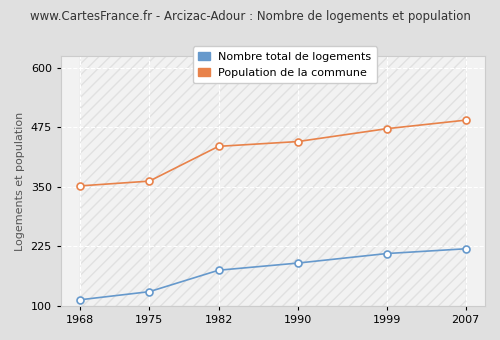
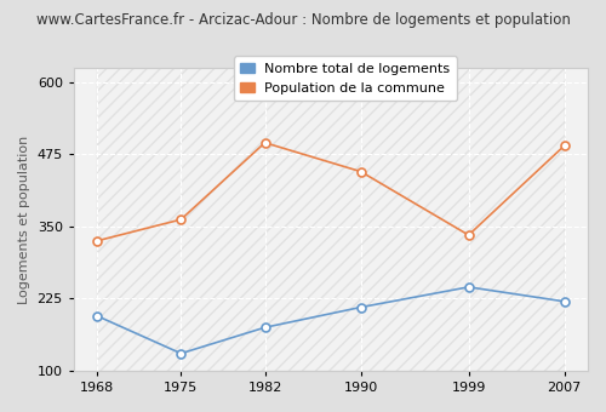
Nombre total de logements/1968: 113 -> 195
Population de la commune/1968: 352 -> 325
Population de la commune/1982: 435 -> 495
Nombre total de logements/1990: 190 -> 210
Nombre total de logements/1999: 210 -> 245
Population de la commune/1999: 472 -> 335
